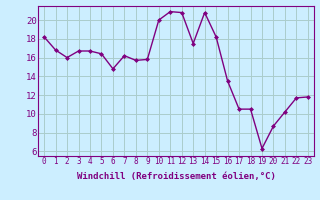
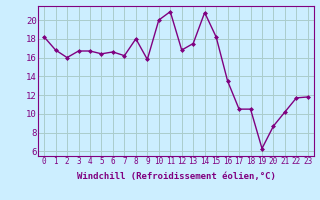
6: 14.8 -> 16.6
8: 15.7 -> 18.0
12: 20.8 -> 16.8
